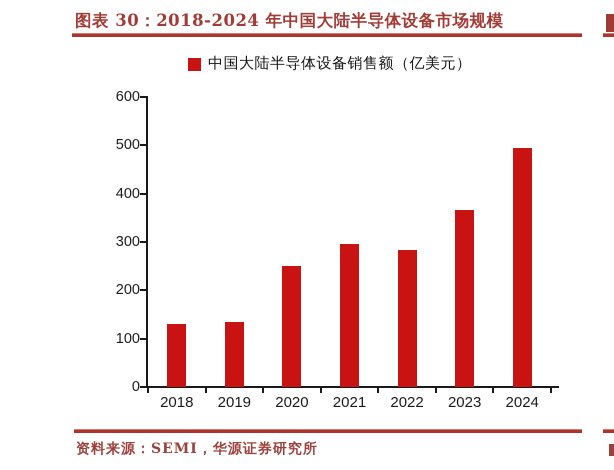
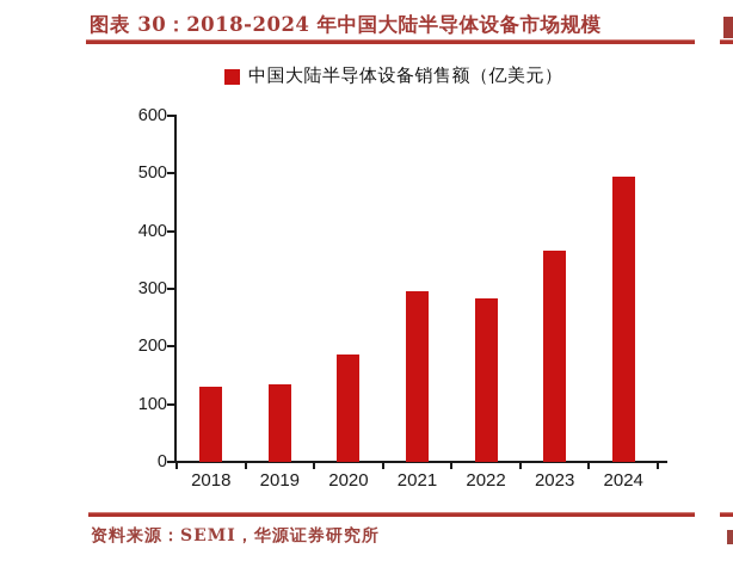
2020: 250 -> 190
